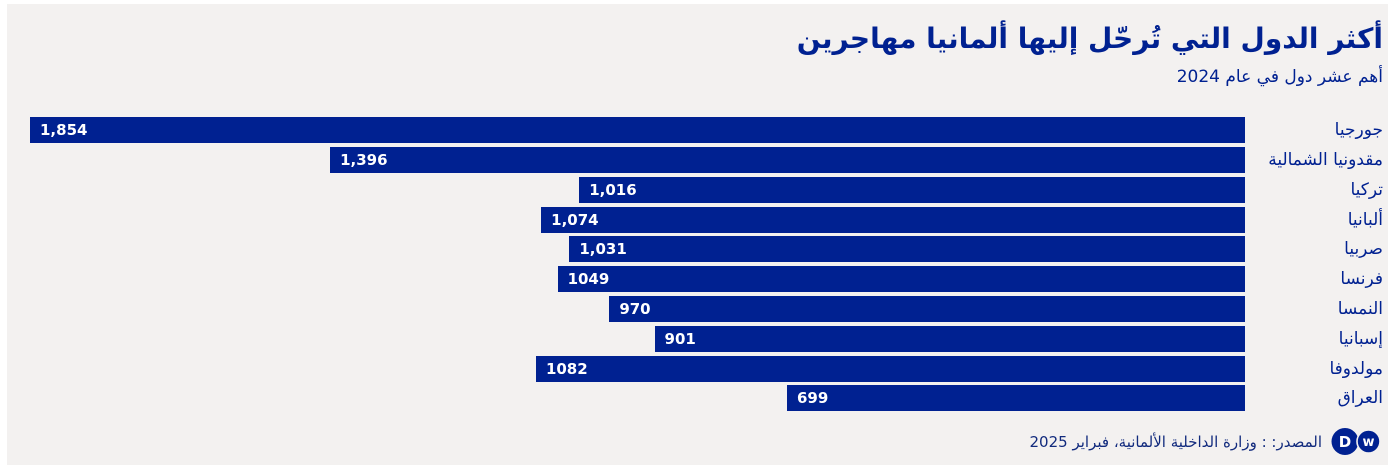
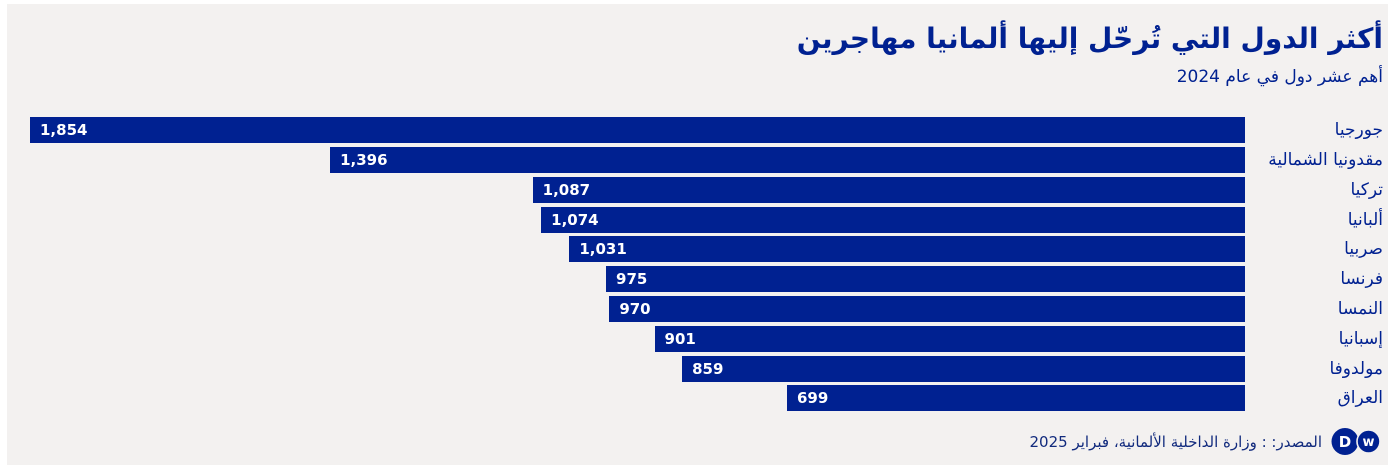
تركيا: 1,016 -> 1,087
فرنسا: 1049 -> 975
مولدوفا: 1082 -> 859
